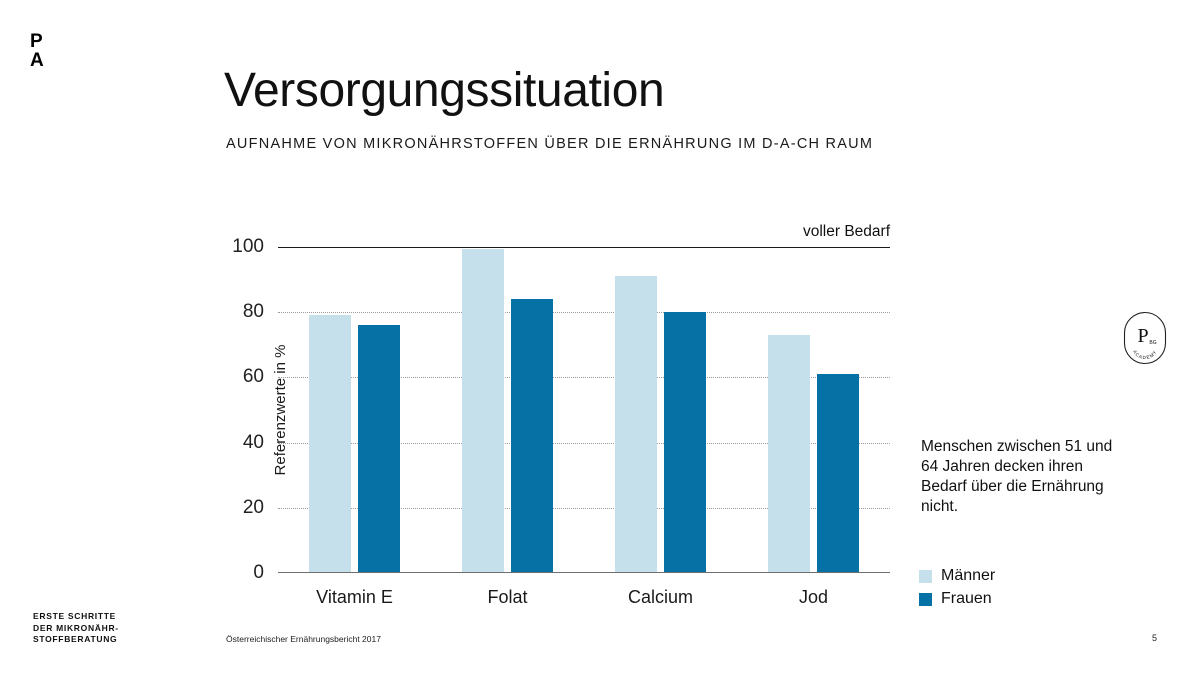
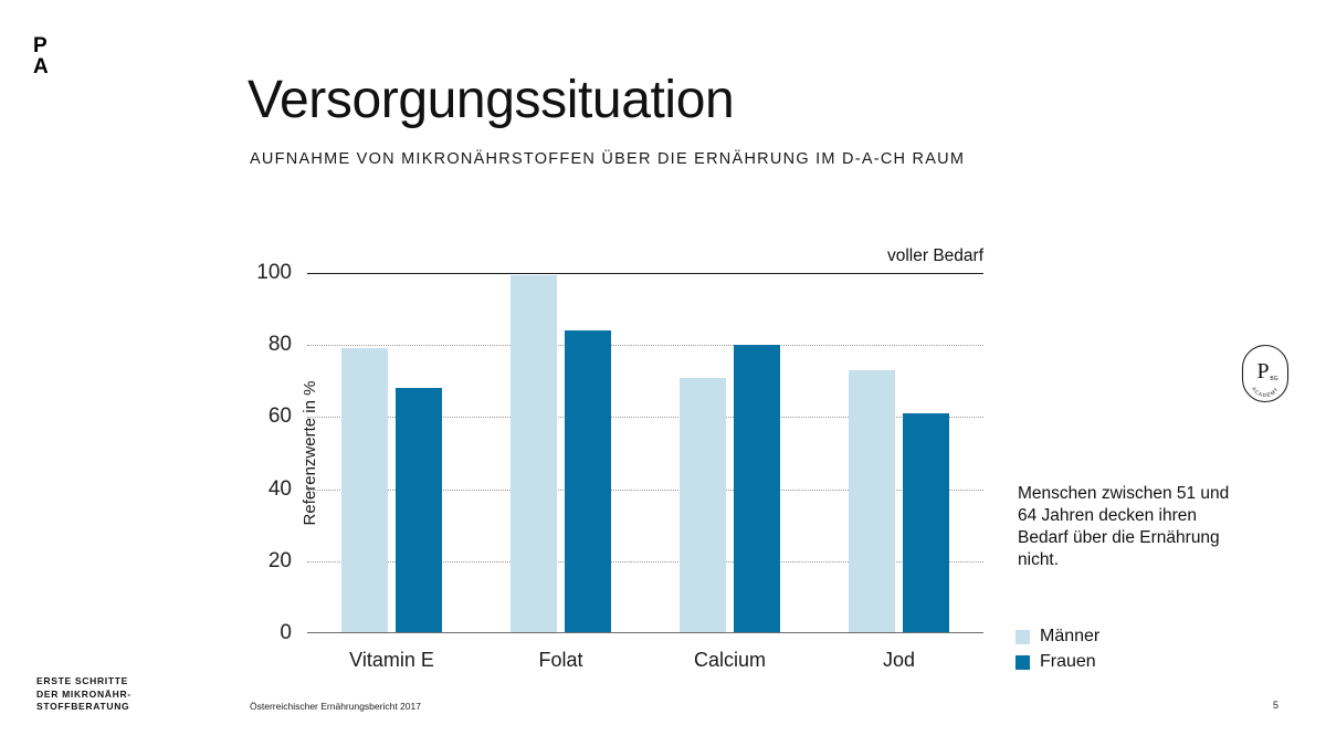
Frauen/Vitamin E: 76 -> 68
Männer/Calcium: 91 -> 71
